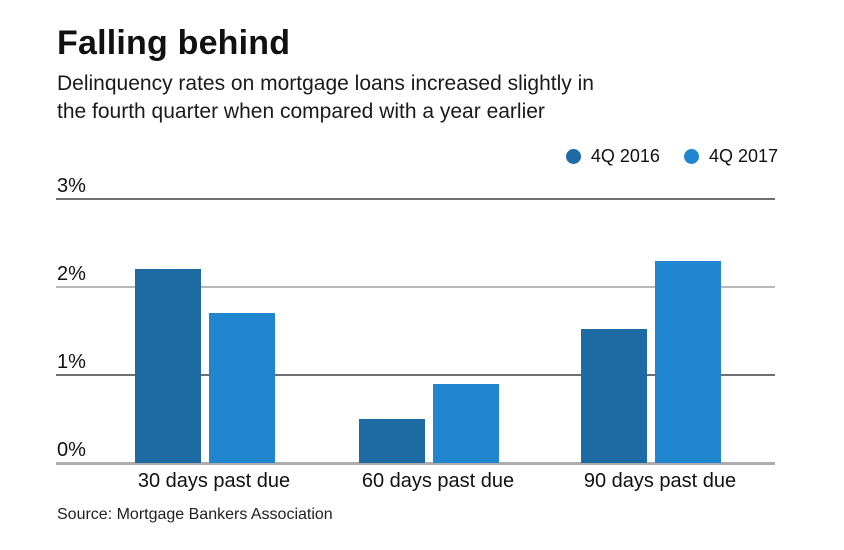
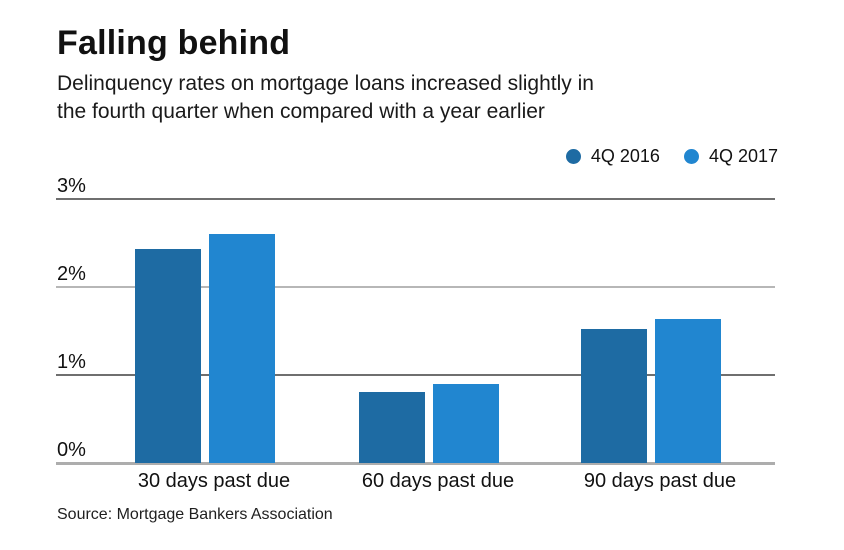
4Q 2016/30 days past due: 2.2% -> 2.4%
4Q 2017/30 days past due: 1.7% -> 2.6%
4Q 2016/60 days past due: 0.5% -> 0.8%
4Q 2017/90 days past due: 2.3% -> 1.6%
